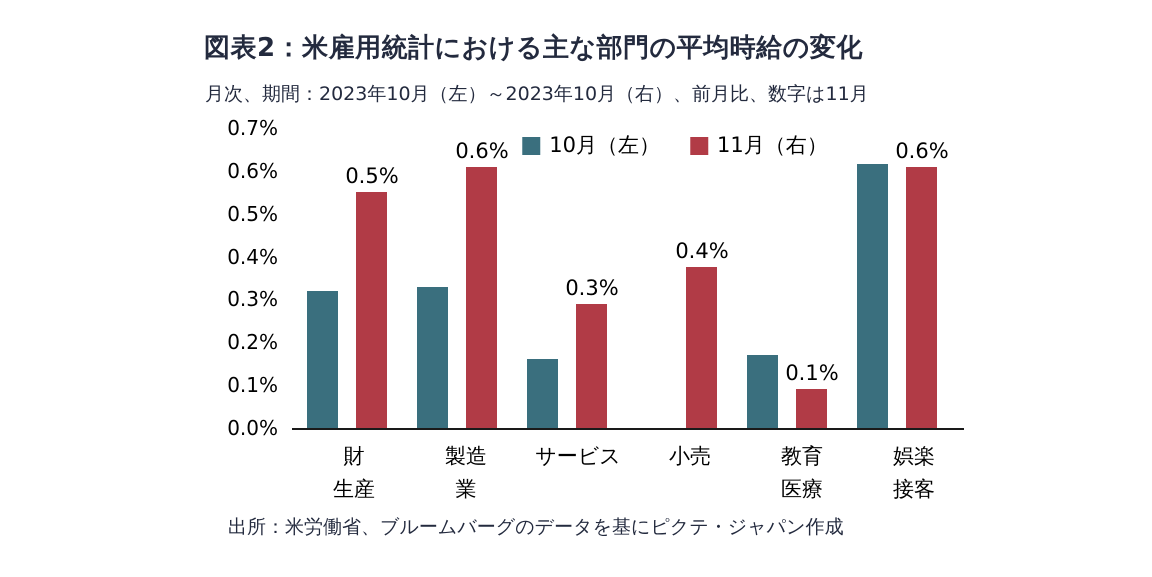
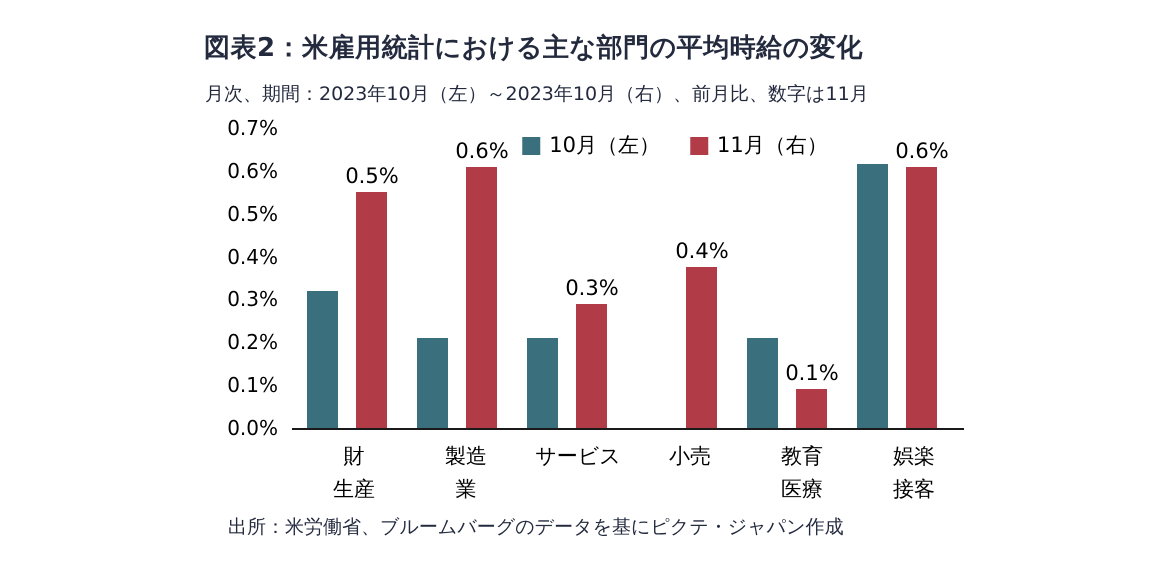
10月（左）/製造業: 0.33% -> 0.21%
10月（左）/サービス: 0.16% -> 0.21%
10月（左）/教育医療: 0.17% -> 0.21%
